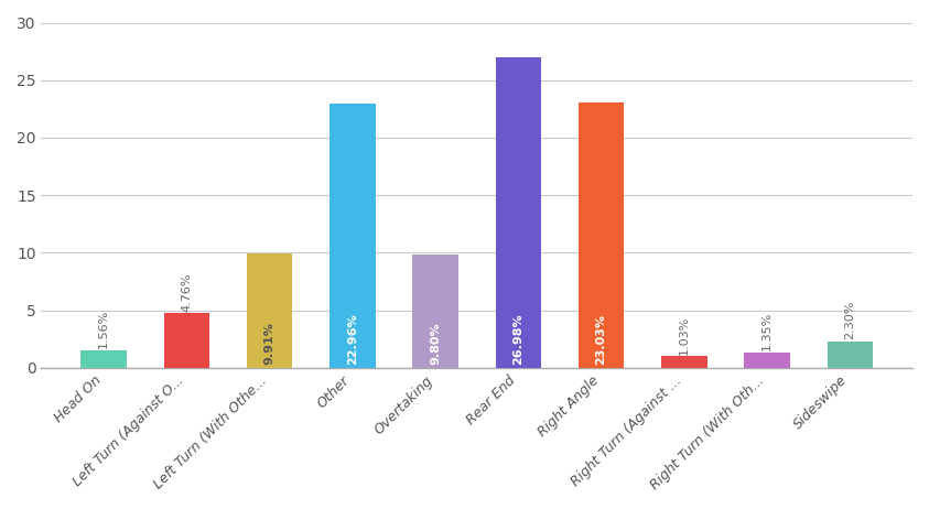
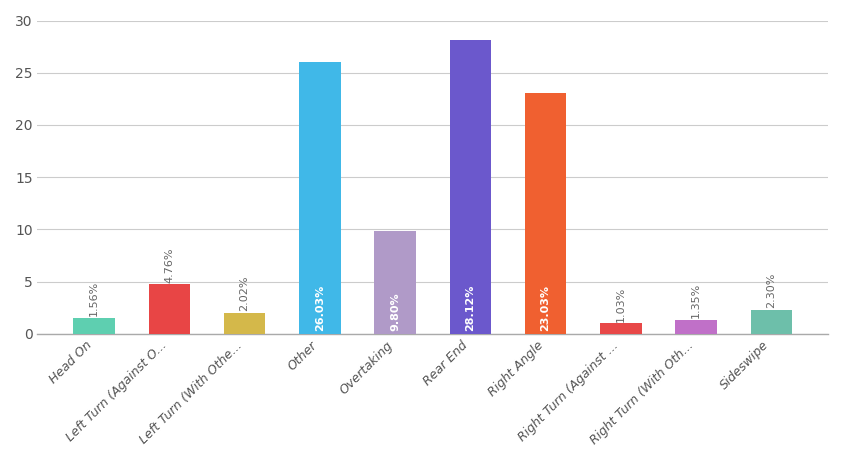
Left Turn (With Othe...: 9.91% -> 2.02%
Other: 22.96% -> 26.03%
Rear End: 26.98% -> 28.12%
